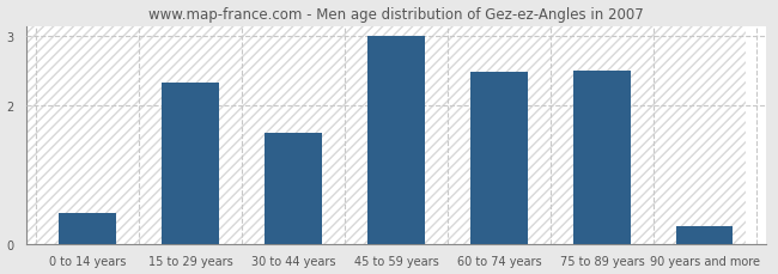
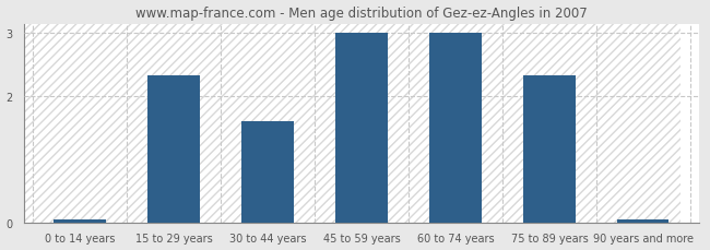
0 to 14 years: 0.44 -> 0.04
60 to 74 years: 2.48 -> 3.00
75 to 89 years: 2.50 -> 2.33
90 years and more: 0.26 -> 0.04
